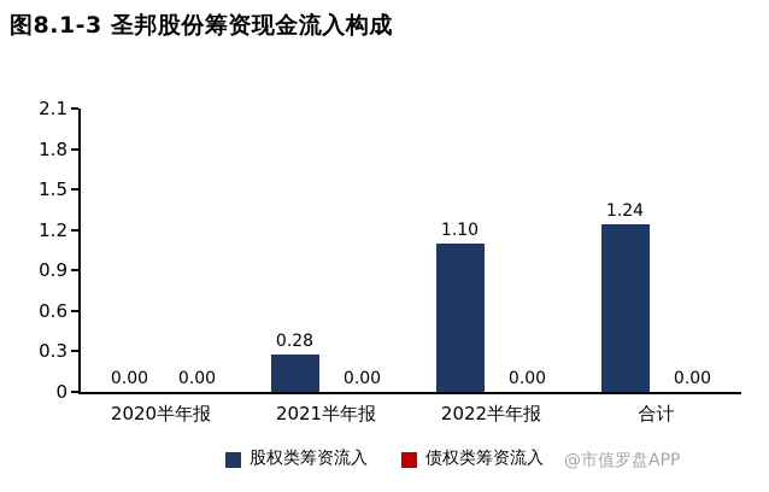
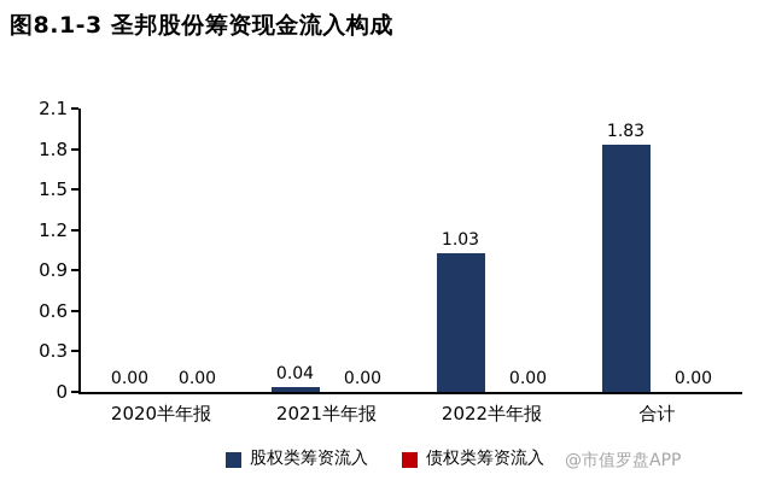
股权类筹资流入/2021半年报: 0.28 -> 0.04
股权类筹资流入/2022半年报: 1.10 -> 1.03
股权类筹资流入/合计: 1.24 -> 1.83
